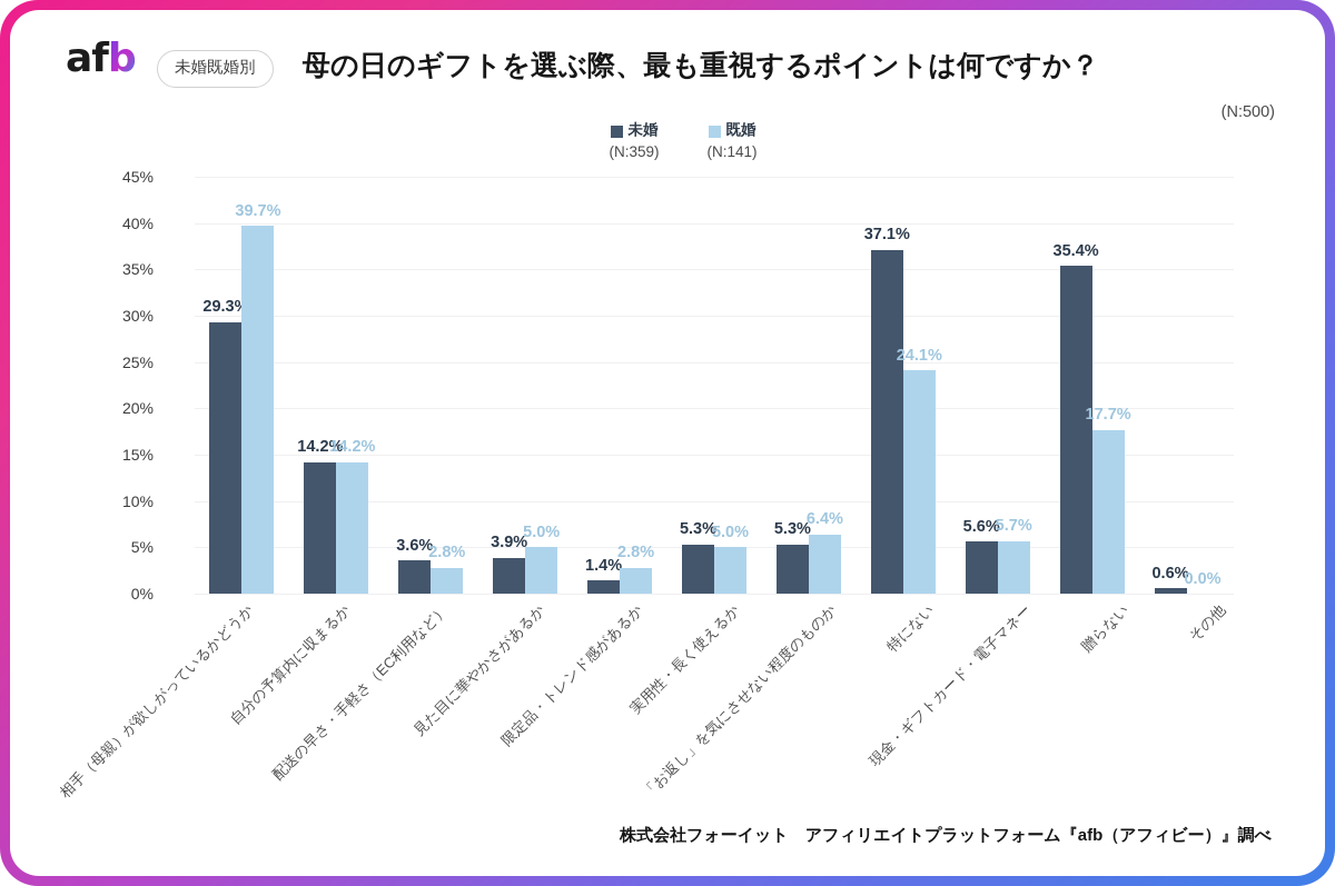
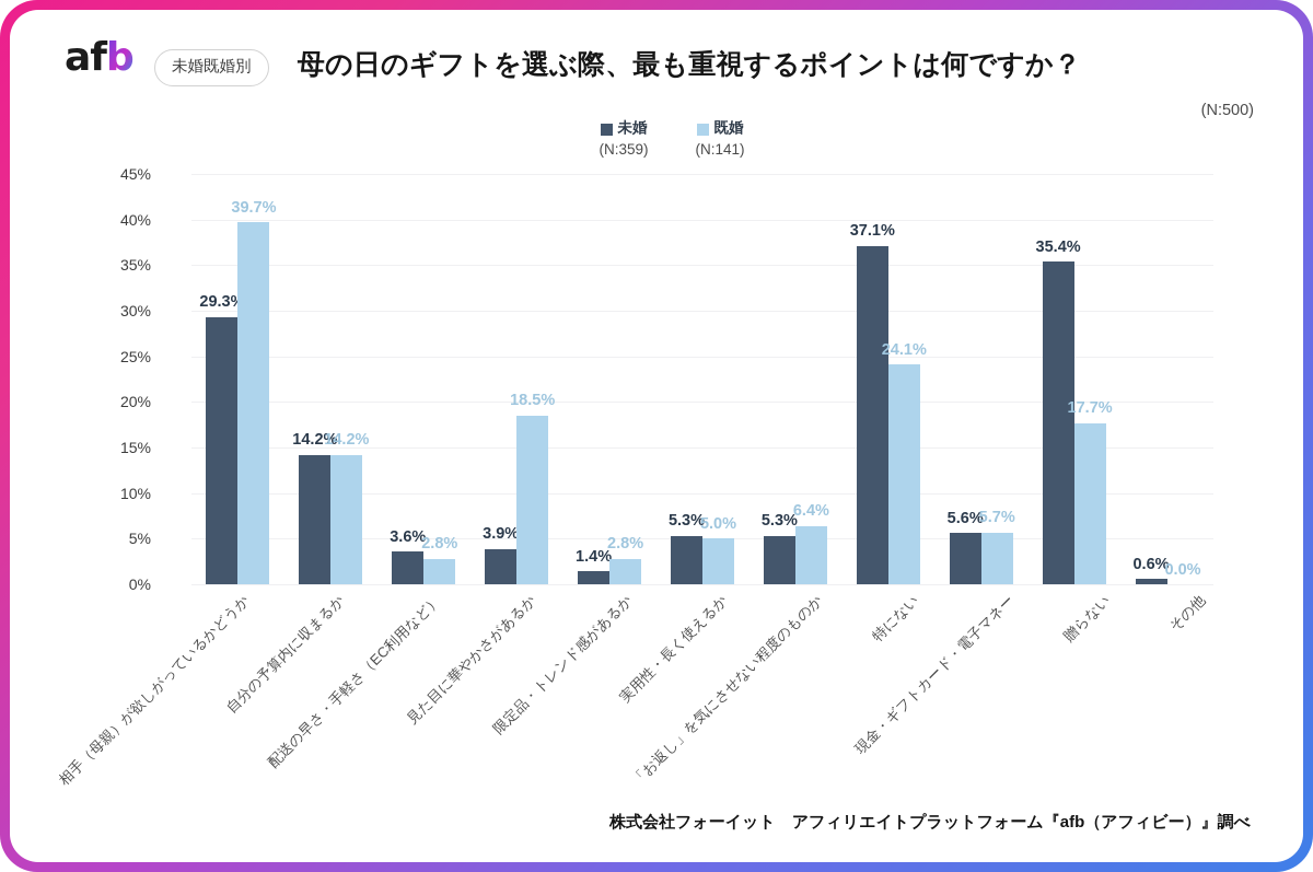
既婚/見た目に華やかさがあるか: 5.0% -> 18.5%
